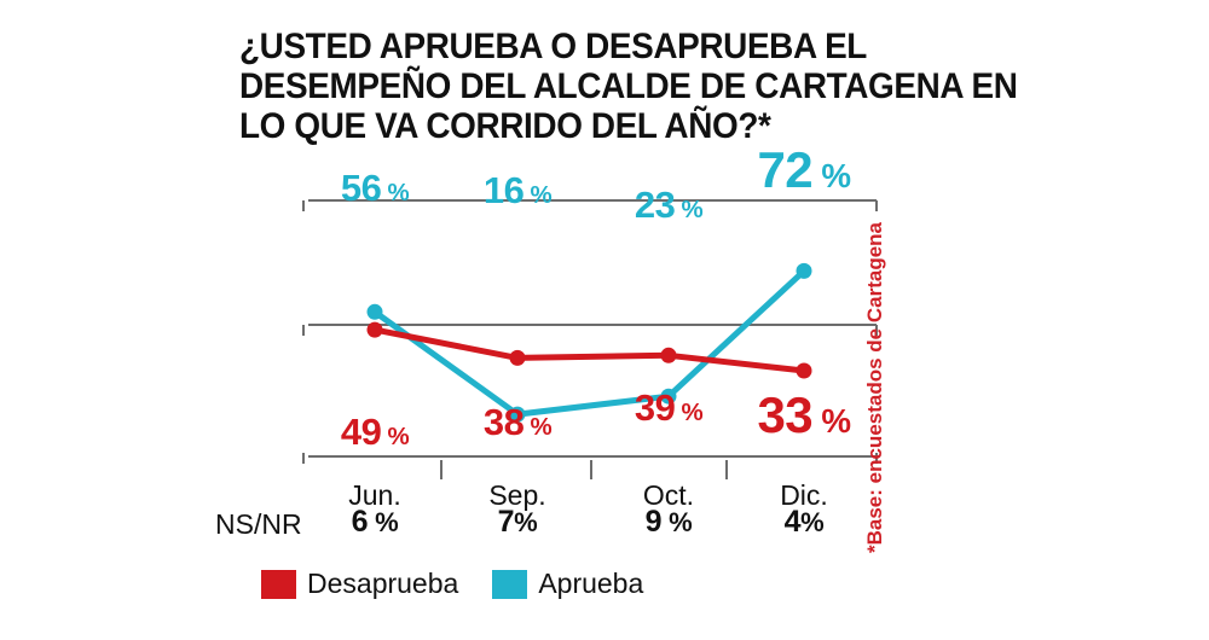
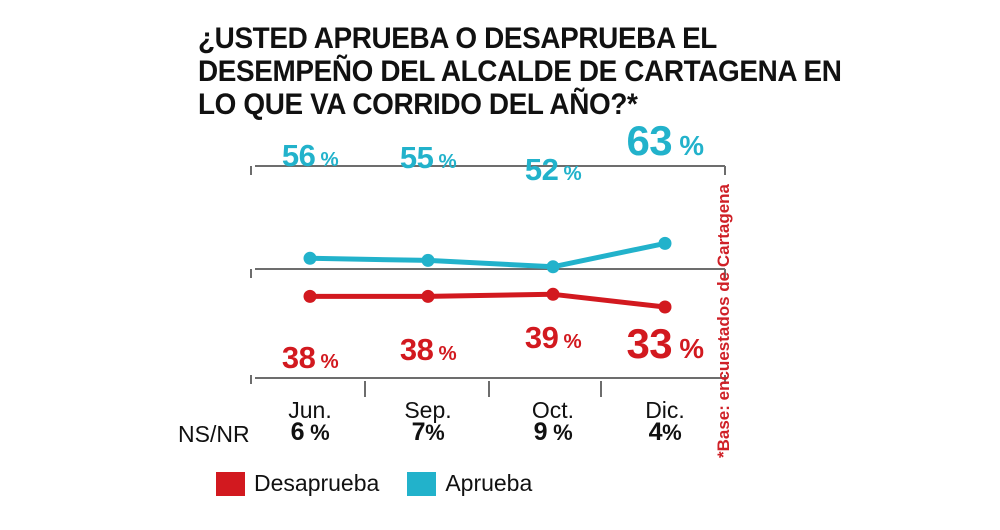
Desaprueba/Jun.: 49 -> 38
Aprueba/Sep.: 16 -> 55
Aprueba/Oct.: 23 -> 52
Aprueba/Dic.: 72 -> 63
